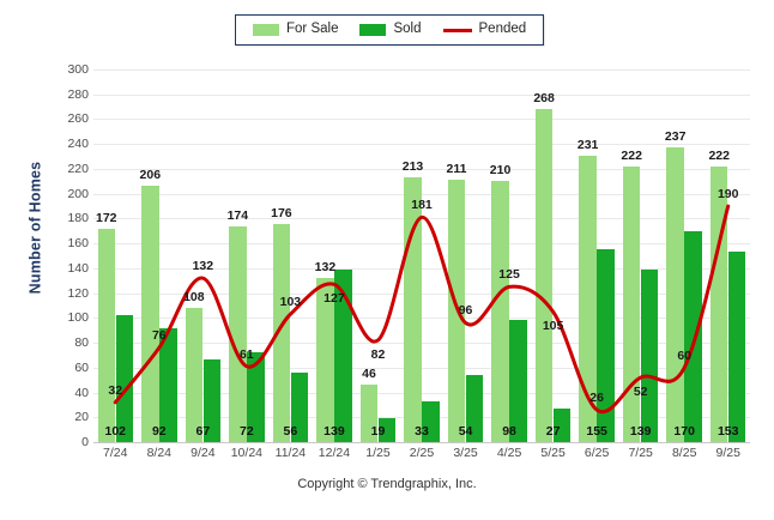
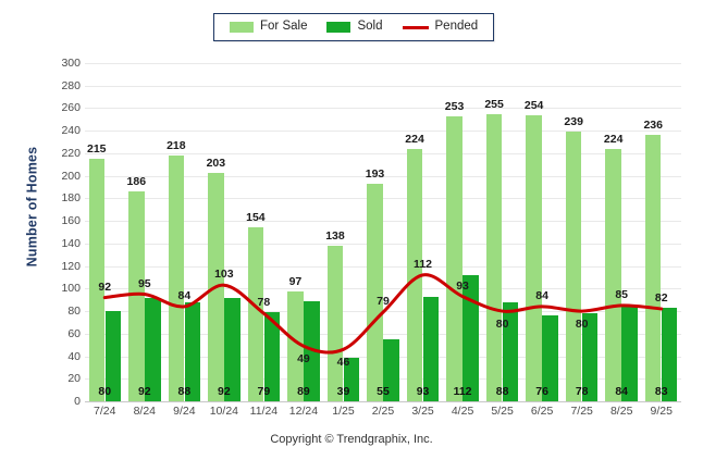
For Sale/7/24: 172 -> 215
Sold/7/24: 102 -> 80
Pended/7/24: 32 -> 92
For Sale/8/24: 206 -> 186
Pended/8/24: 76 -> 95
For Sale/9/24: 108 -> 218
Sold/9/24: 67 -> 88
Pended/9/24: 132 -> 84
For Sale/10/24: 174 -> 203
Sold/10/24: 72 -> 92
Pended/10/24: 61 -> 103
For Sale/11/24: 176 -> 154
Sold/11/24: 56 -> 79
Pended/11/24: 103 -> 78
For Sale/12/24: 132 -> 97
Sold/12/24: 139 -> 89
Pended/12/24: 127 -> 49
For Sale/1/25: 46 -> 138
Sold/1/25: 19 -> 39
Pended/1/25: 82 -> 46
For Sale/2/25: 213 -> 193
Sold/2/25: 33 -> 55
Pended/2/25: 181 -> 79
For Sale/3/25: 211 -> 224
Sold/3/25: 54 -> 93
Pended/3/25: 96 -> 112
For Sale/4/25: 210 -> 253
Sold/4/25: 98 -> 112
Pended/4/25: 125 -> 93
For Sale/5/25: 268 -> 255
Sold/5/25: 27 -> 88
Pended/5/25: 105 -> 80
For Sale/6/25: 231 -> 254
Sold/6/25: 155 -> 76
Pended/6/25: 26 -> 84
For Sale/7/25: 222 -> 239
Sold/7/25: 139 -> 78
Pended/7/25: 52 -> 80
For Sale/8/25: 237 -> 224
Sold/8/25: 170 -> 84
Pended/8/25: 60 -> 85
For Sale/9/25: 222 -> 236
Sold/9/25: 153 -> 83
Pended/9/25: 190 -> 82
